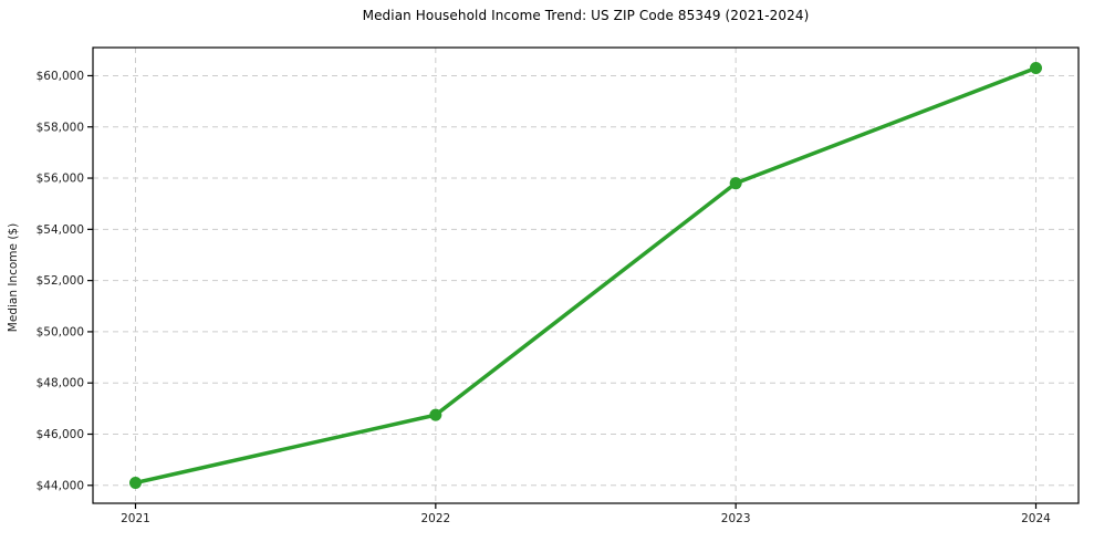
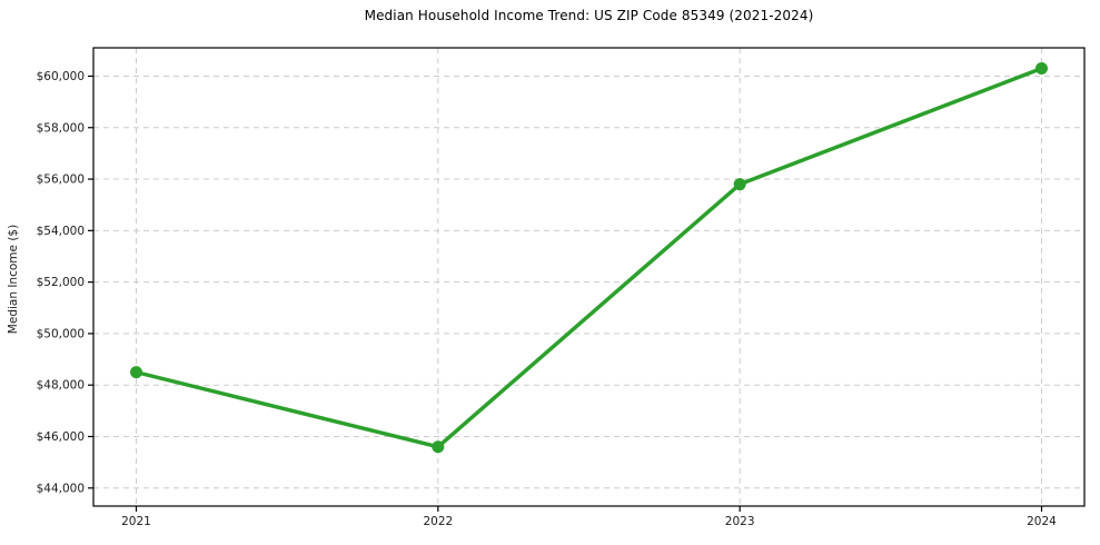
2021: $44100 -> $48500
2022: $46800 -> $45600
